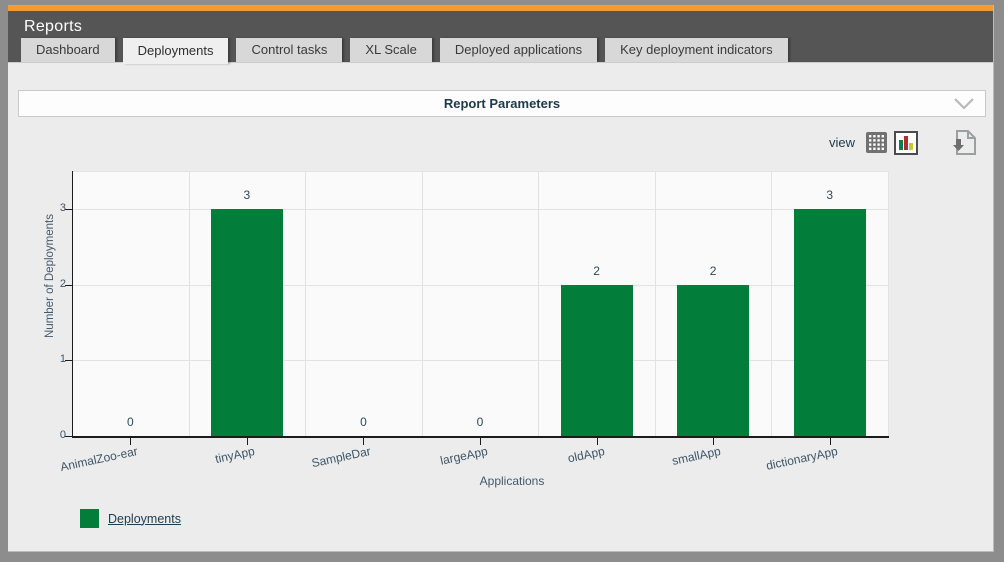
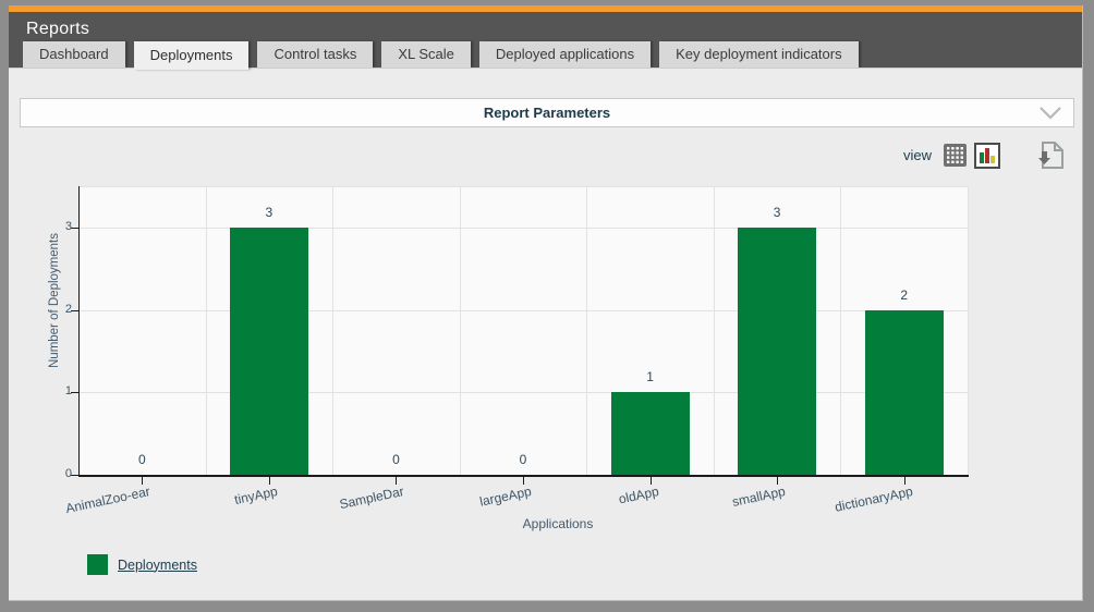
oldApp: 2 -> 1
smallApp: 2 -> 3
dictionaryApp: 3 -> 2
